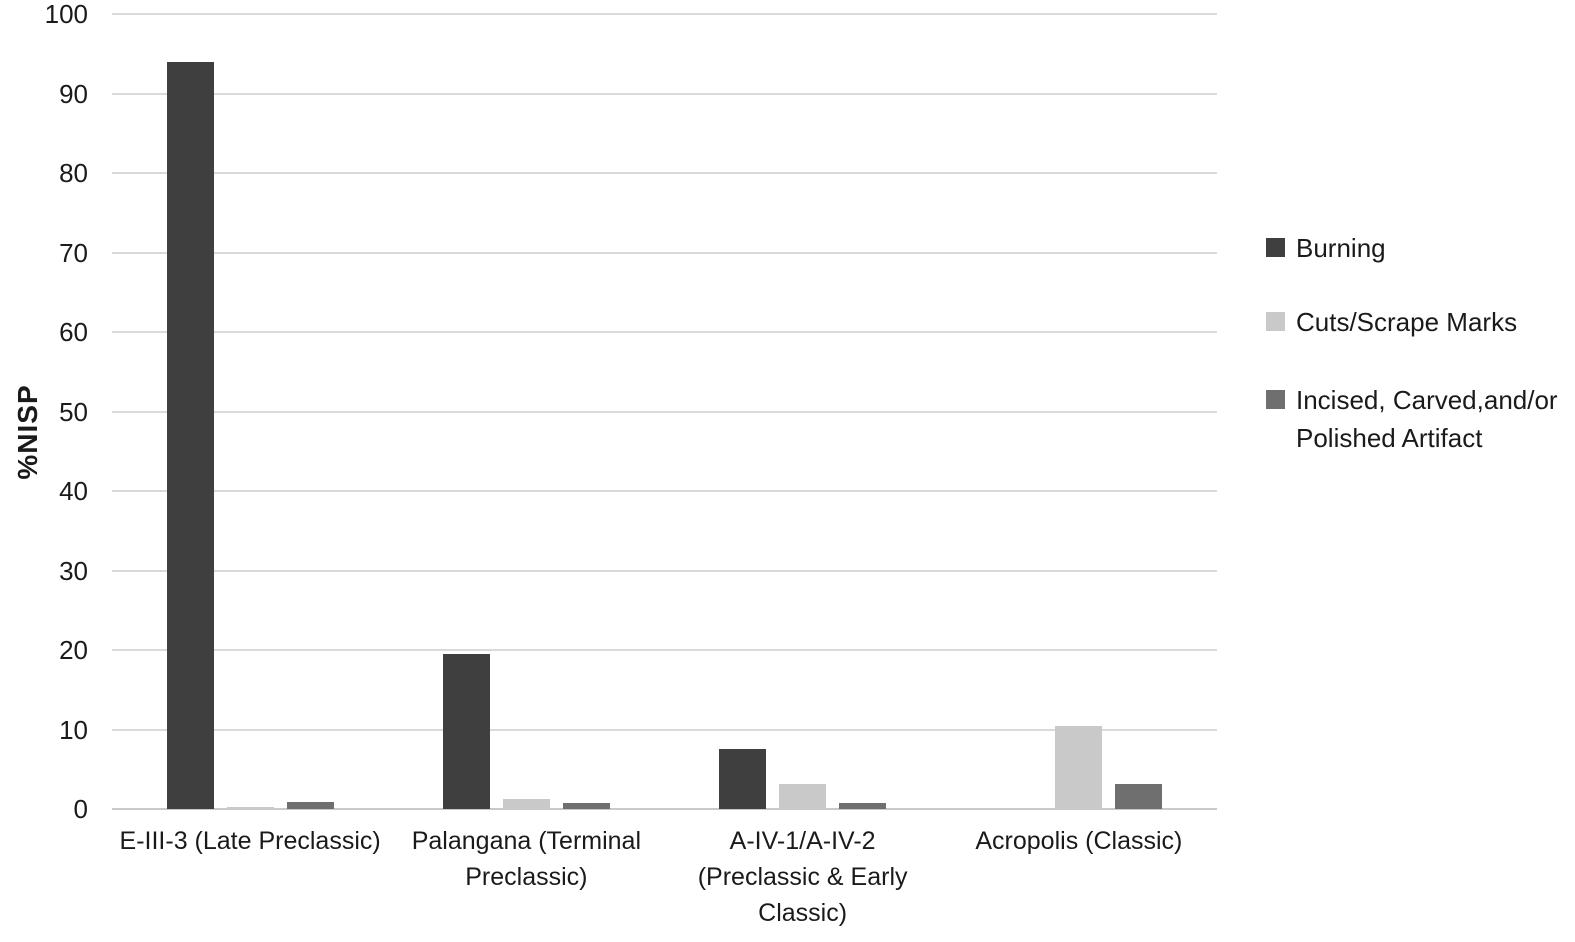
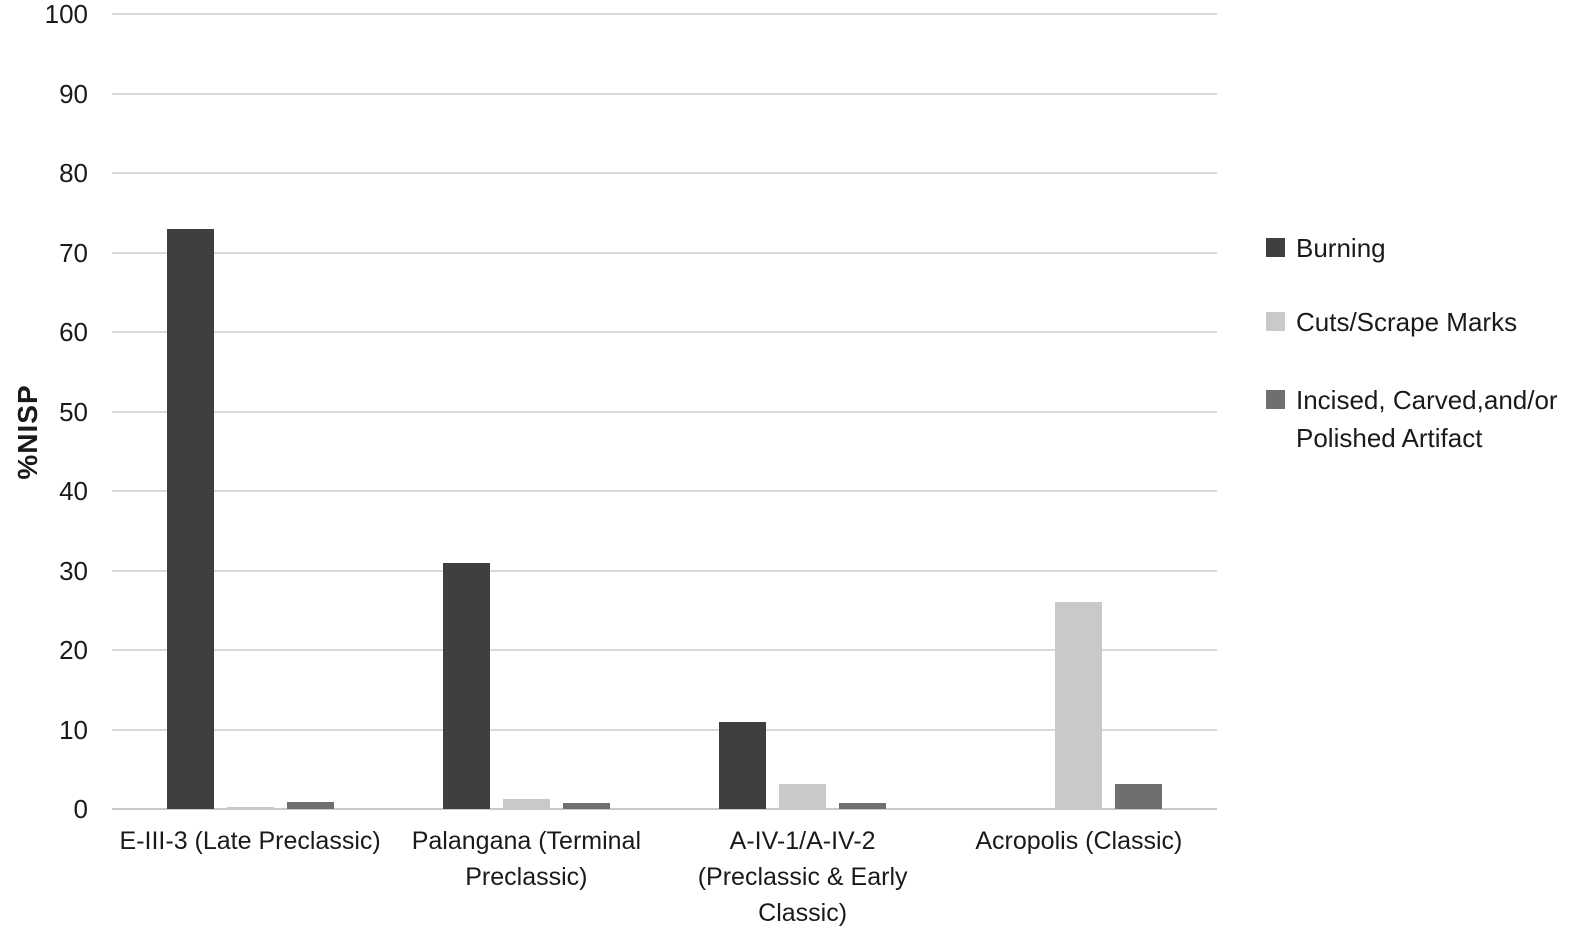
Burning/E-III-3 (Late Preclassic): 94 -> 73
Burning/Palangana (Terminal Preclassic): 20 -> 31
Burning/A-IV-1/A-IV-2 (Preclassic & Early Classic): 8 -> 11
Cuts/Scrape Marks/Acropolis (Classic): 10 -> 26
